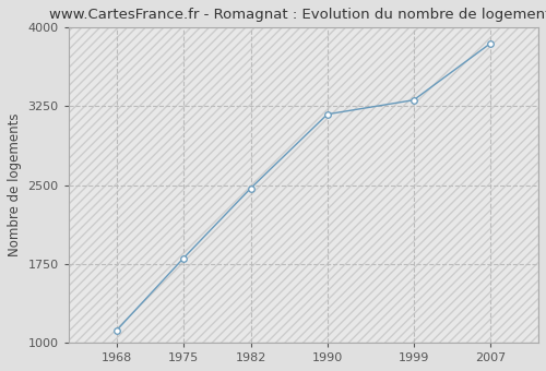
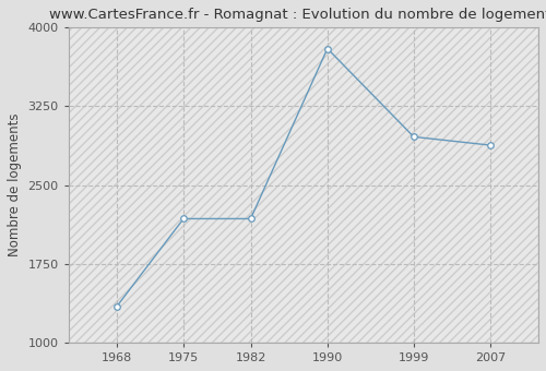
1968: 1120 -> 1340
1975: 1800 -> 2180
1982: 2470 -> 2180
1990: 3180 -> 3800
1999: 3310 -> 2960
2007: 3850 -> 2880
